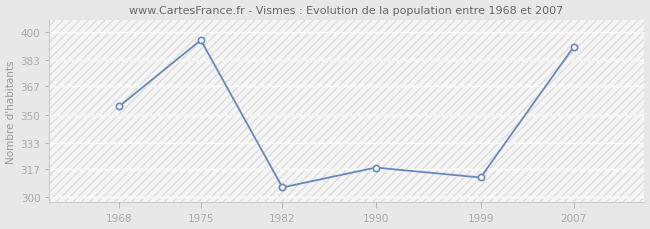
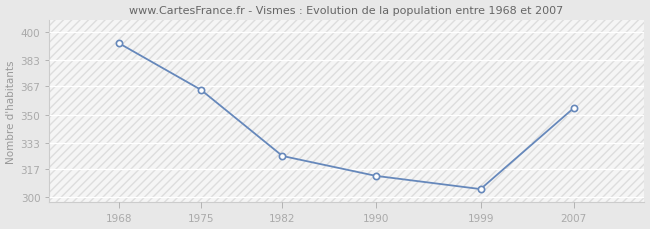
1968: 355 -> 393
1975: 395 -> 365
1982: 306 -> 325
1990: 318 -> 313
1999: 312 -> 305
2007: 391 -> 354
